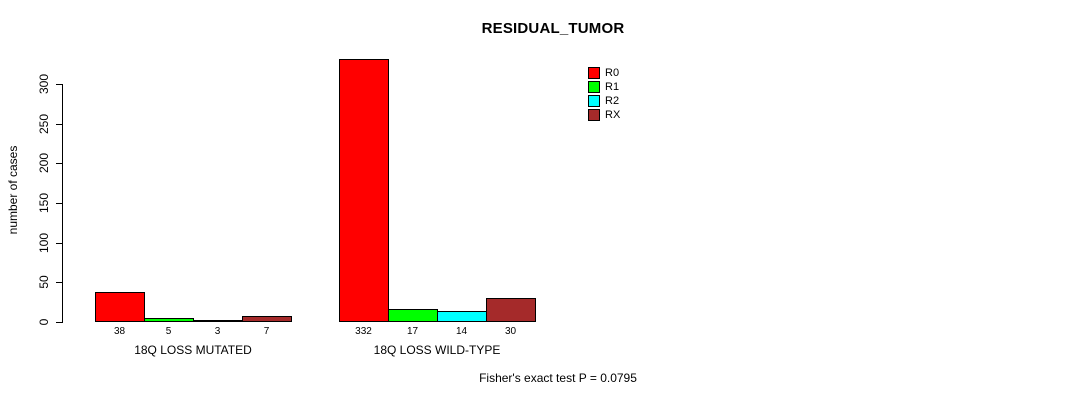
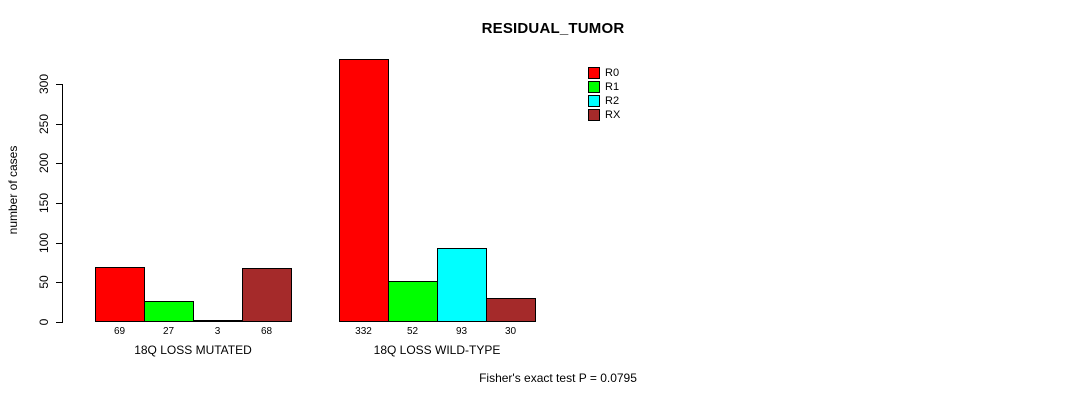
R0/18Q LOSS MUTATED: 38 -> 69
R1/18Q LOSS MUTATED: 5 -> 27
RX/18Q LOSS MUTATED: 7 -> 68
R1/18Q LOSS WILD-TYPE: 17 -> 52
R2/18Q LOSS WILD-TYPE: 14 -> 93
